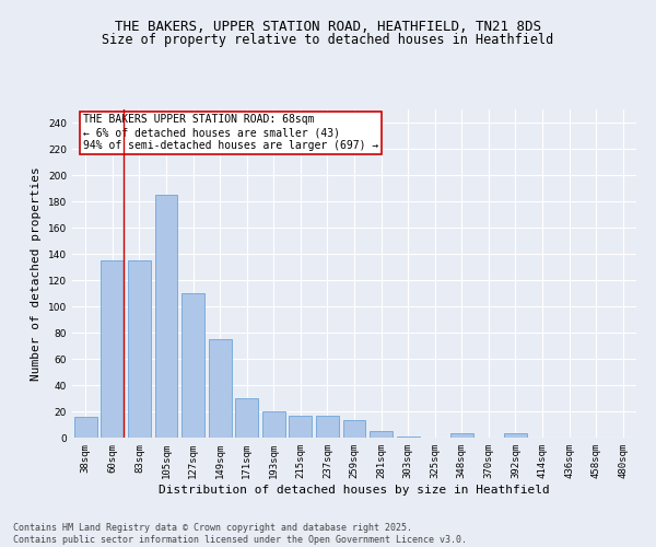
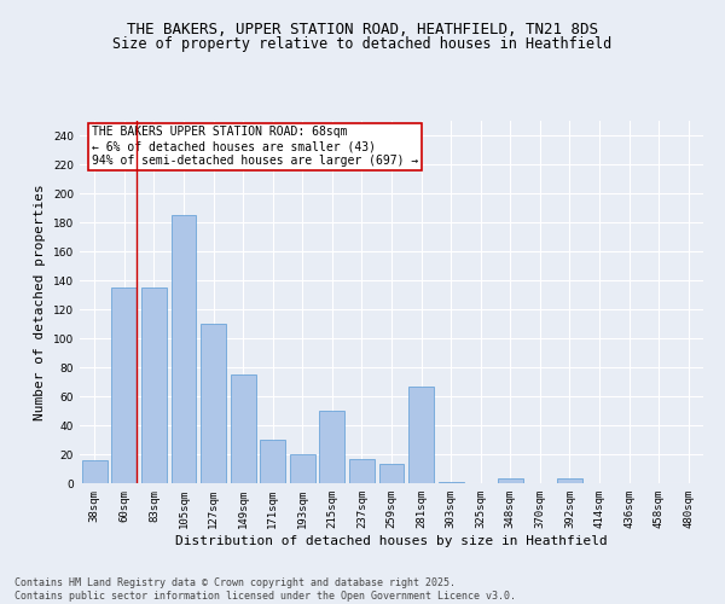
215sqm: 17 -> 50
281sqm: 5 -> 67
